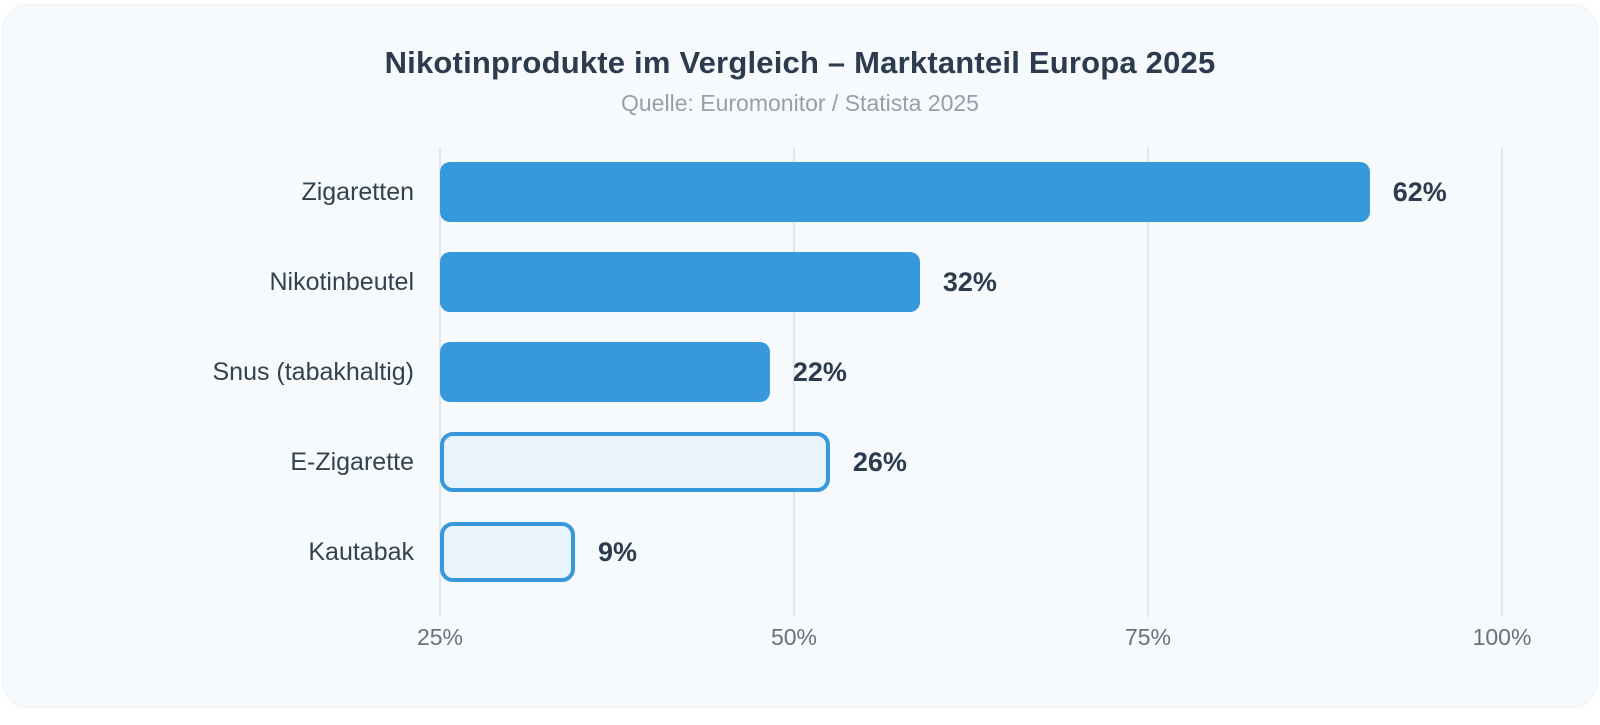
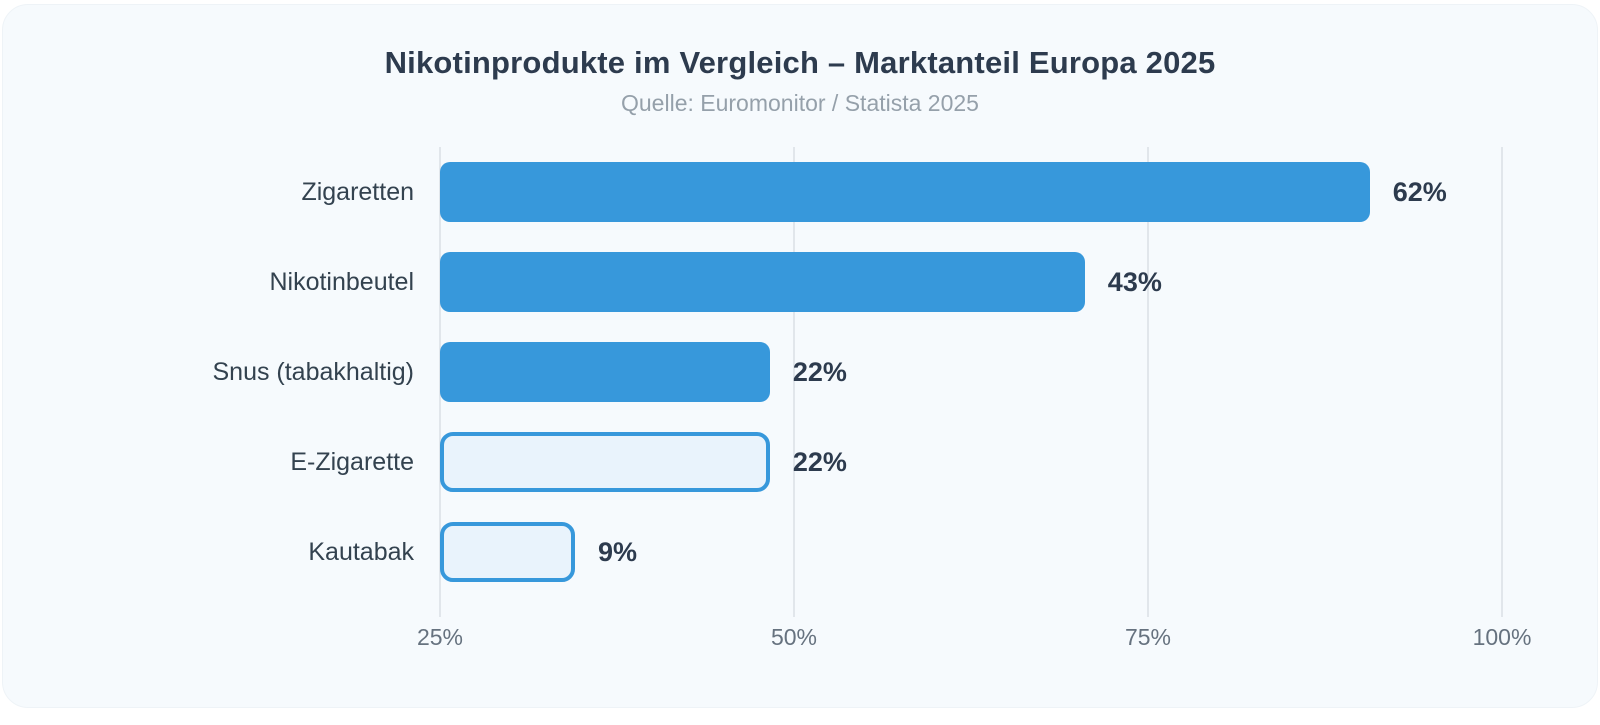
Nikotinbeutel: 32% -> 43%
E-Zigarette: 26% -> 22%
